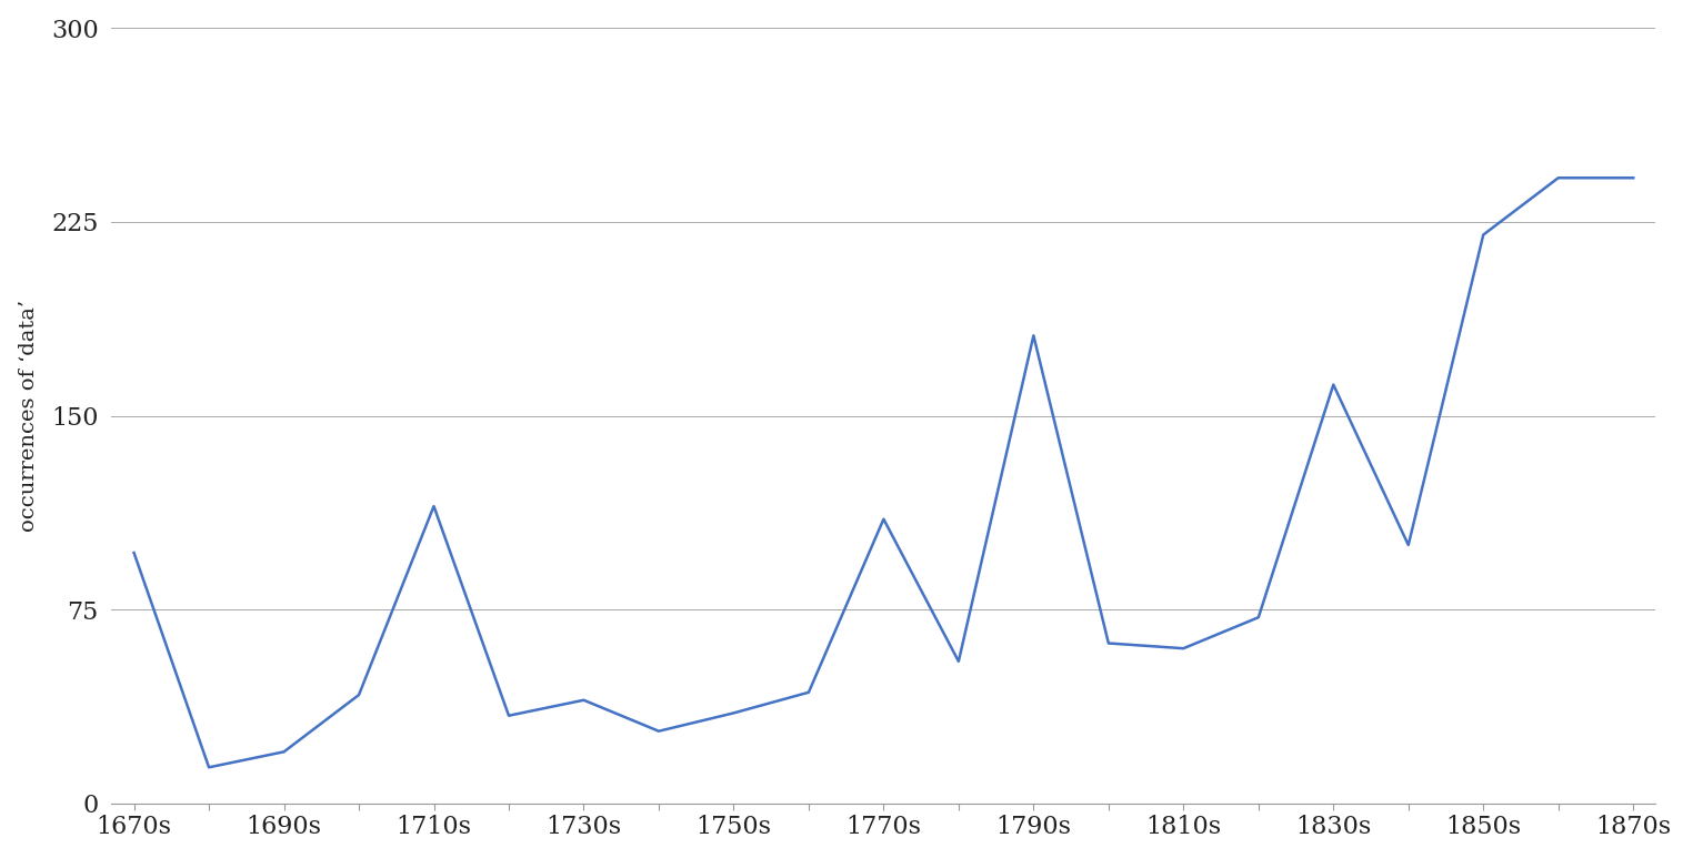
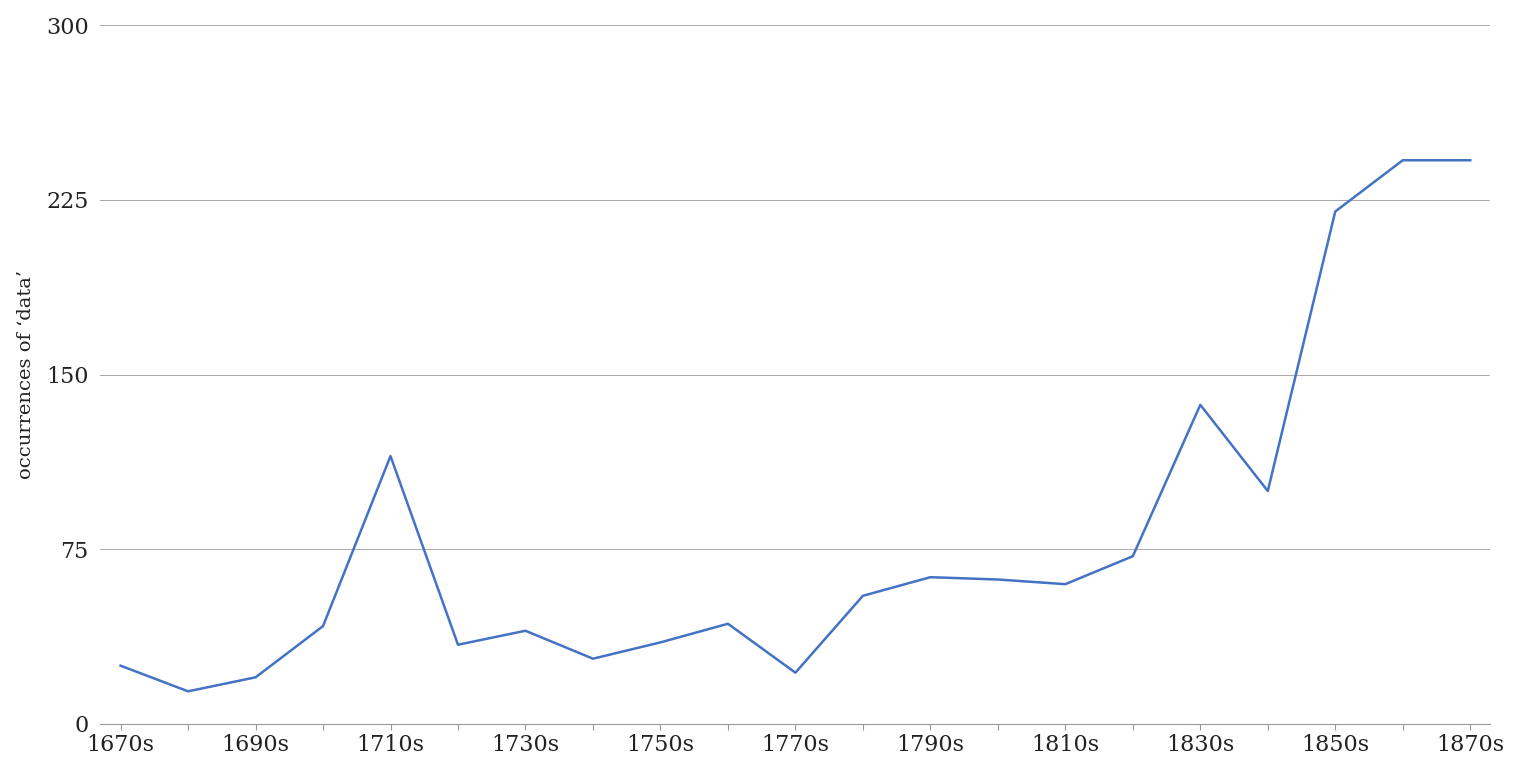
1670s: 97 -> 25
1770s: 110 -> 22
1790s: 181 -> 63
1830s: 162 -> 137
